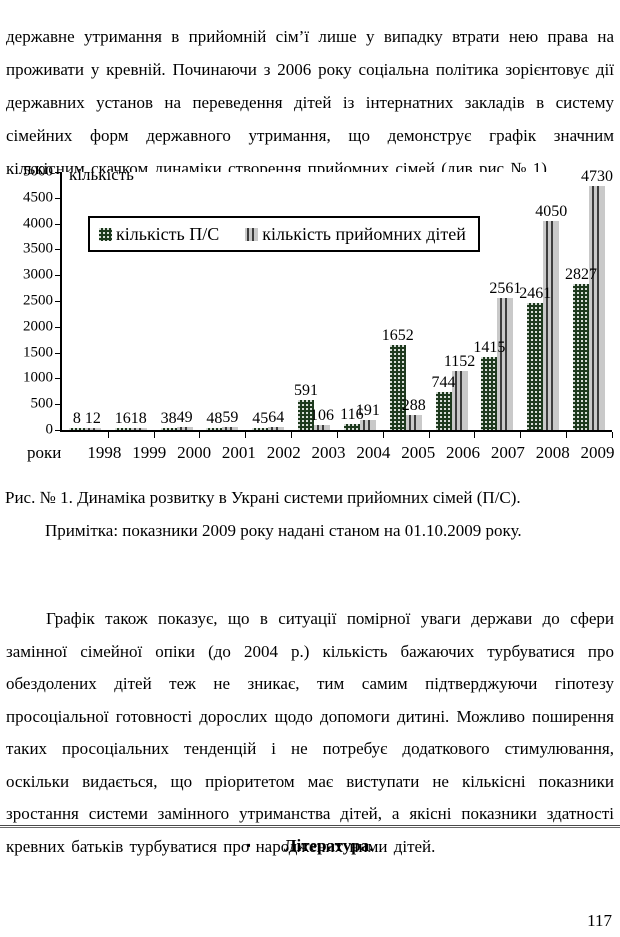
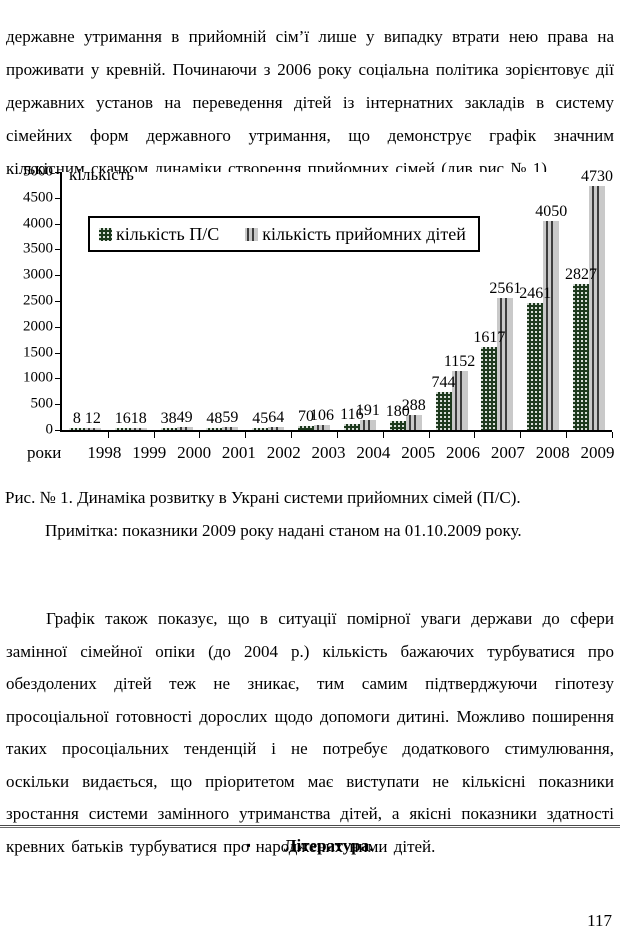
кількість П/С/2003: 591 -> 70
кількість П/С/2005: 1652 -> 180
кількість П/С/2007: 1415 -> 1617
